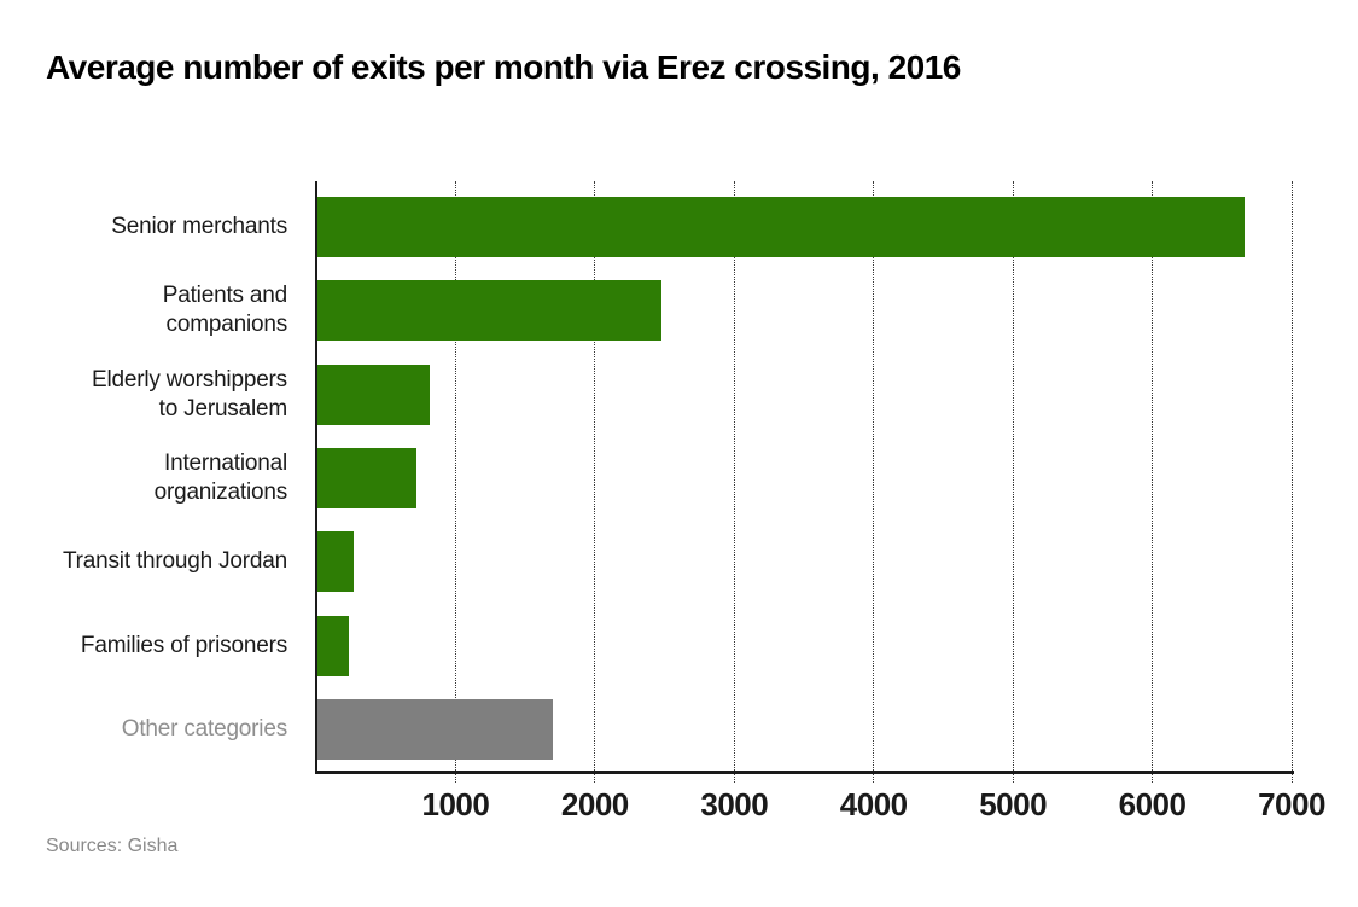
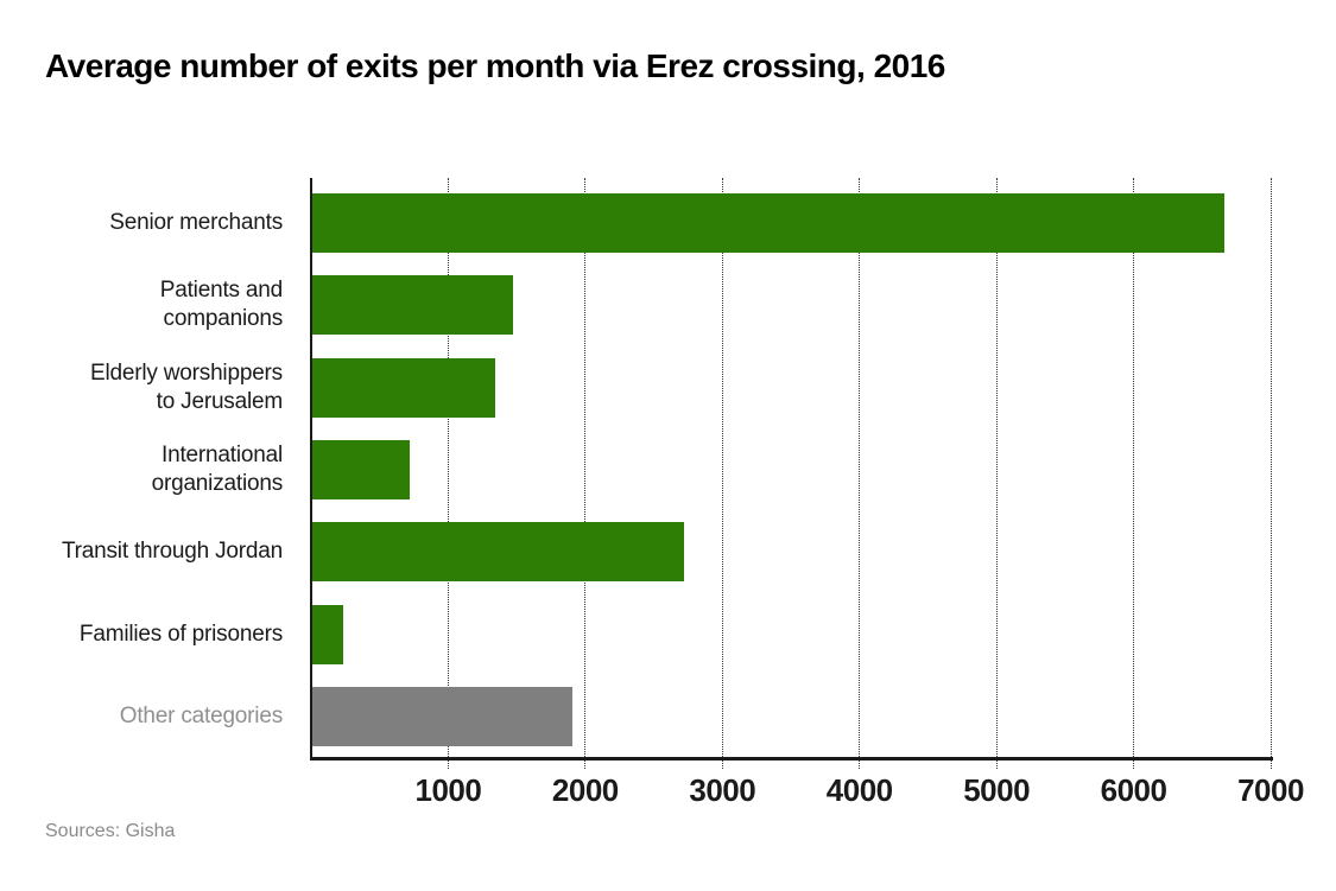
Patients and companions: 2470 -> 1460
Elderly worshippers to Jerusalem: 810 -> 1330
Transit through Jordan: 260 -> 2710
Other categories: 1690 -> 1900
